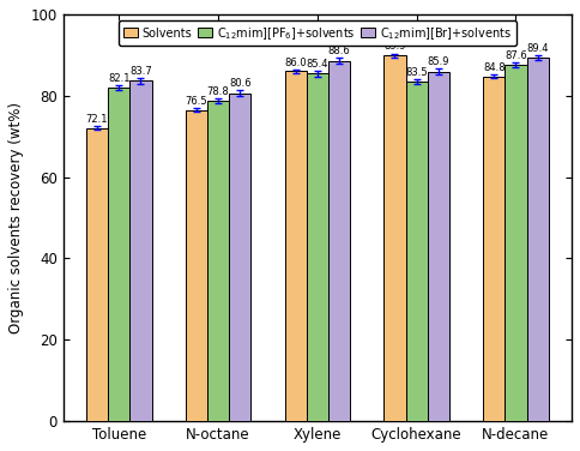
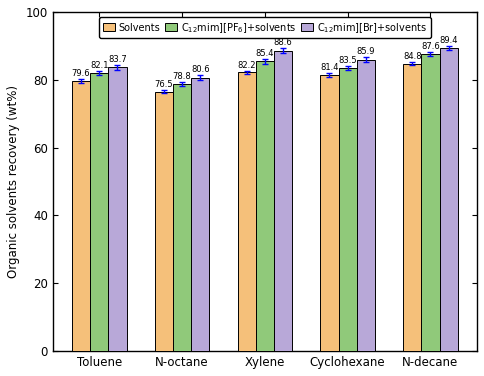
Solvents/Toluene: 72.1 -> 79.6
Solvents/Xylene: 86.0 -> 82.2
Solvents/Cyclohexane: 89.9 -> 81.4
